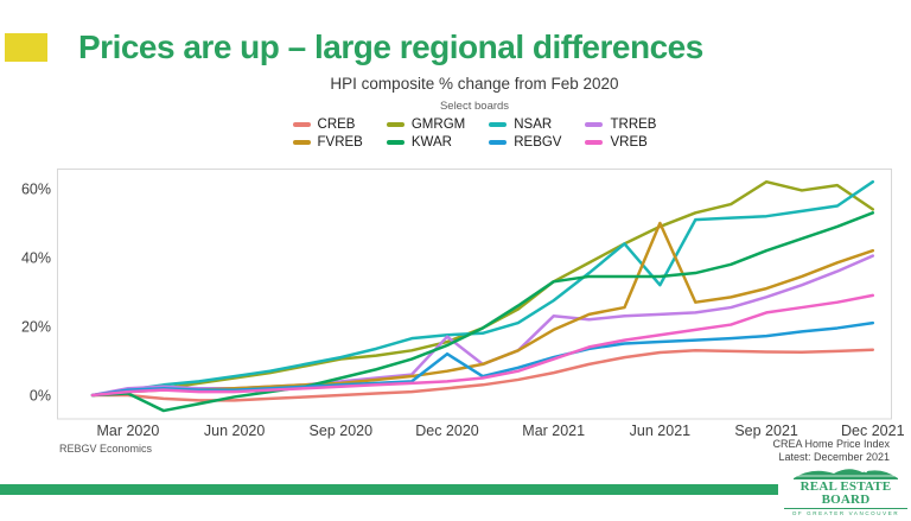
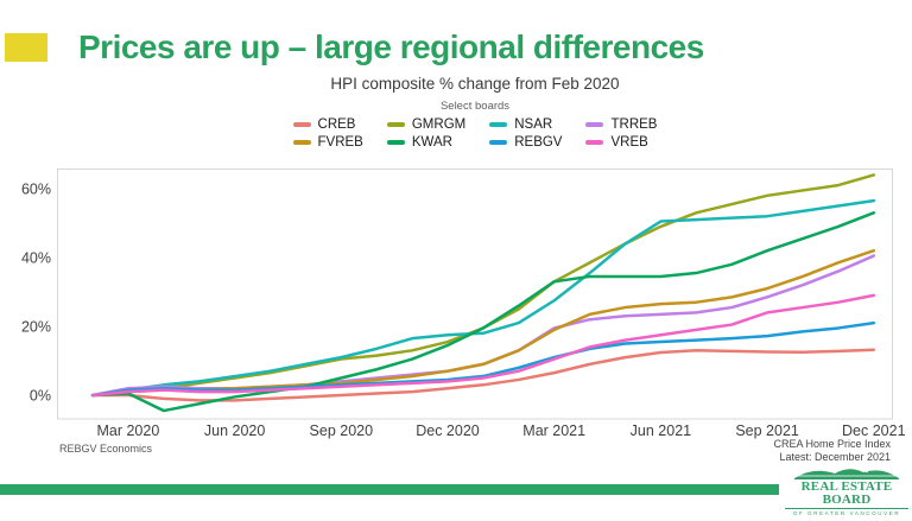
TRREB/Dec 2020: 17% -> 7%
REBGV/Dec 2020: 12% -> 4%
TRREB/Mar 2021: 23% -> 20%
NSAR/Jun 2021: 32% -> 50%
FVREB/Jun 2021: 50% -> 26%
GMRGM/Sep 2021: 62% -> 58%
GMRGM/Dec 2021: 54% -> 64%
NSAR/Dec 2021: 62% -> 56%
